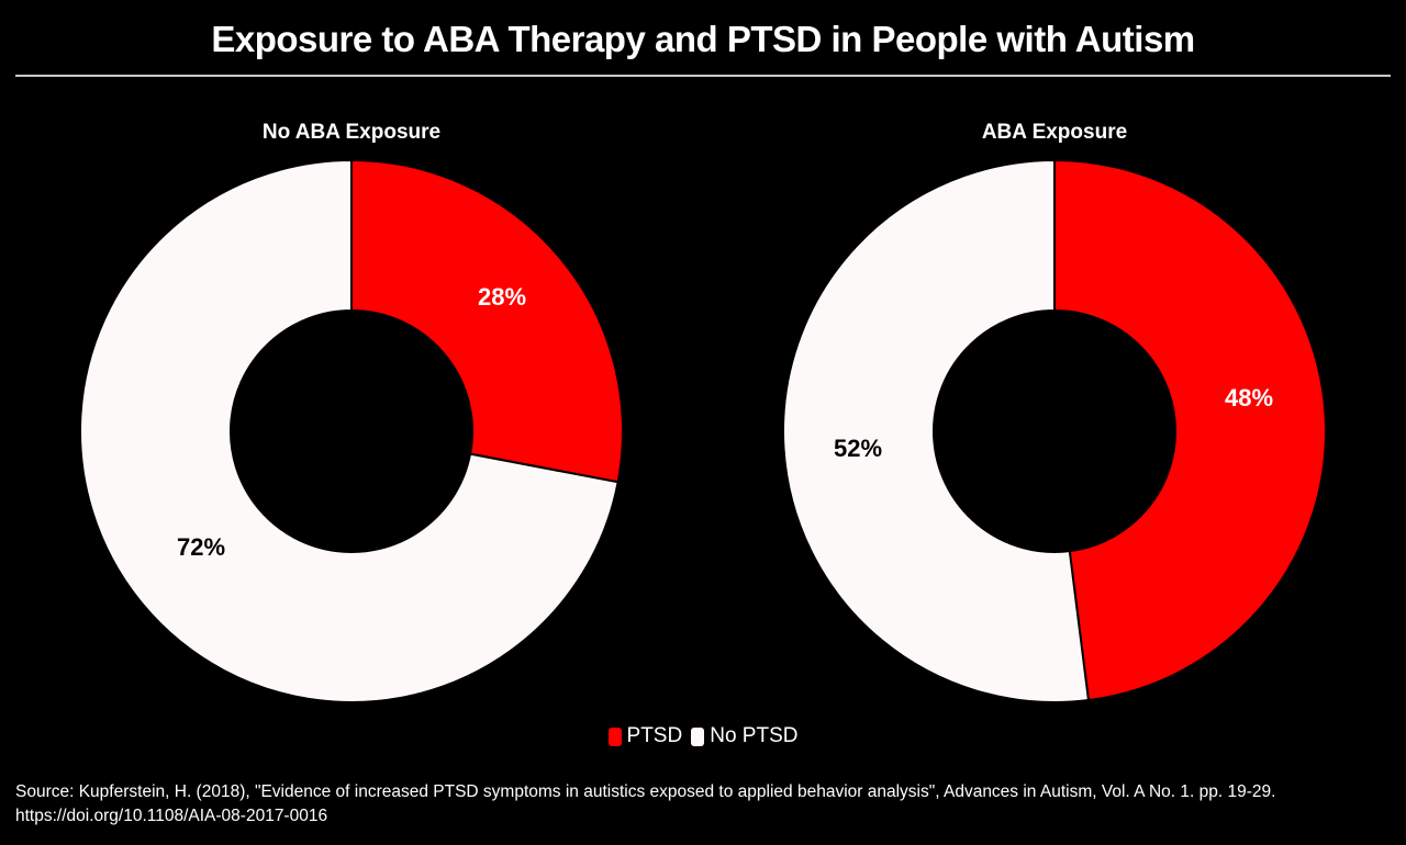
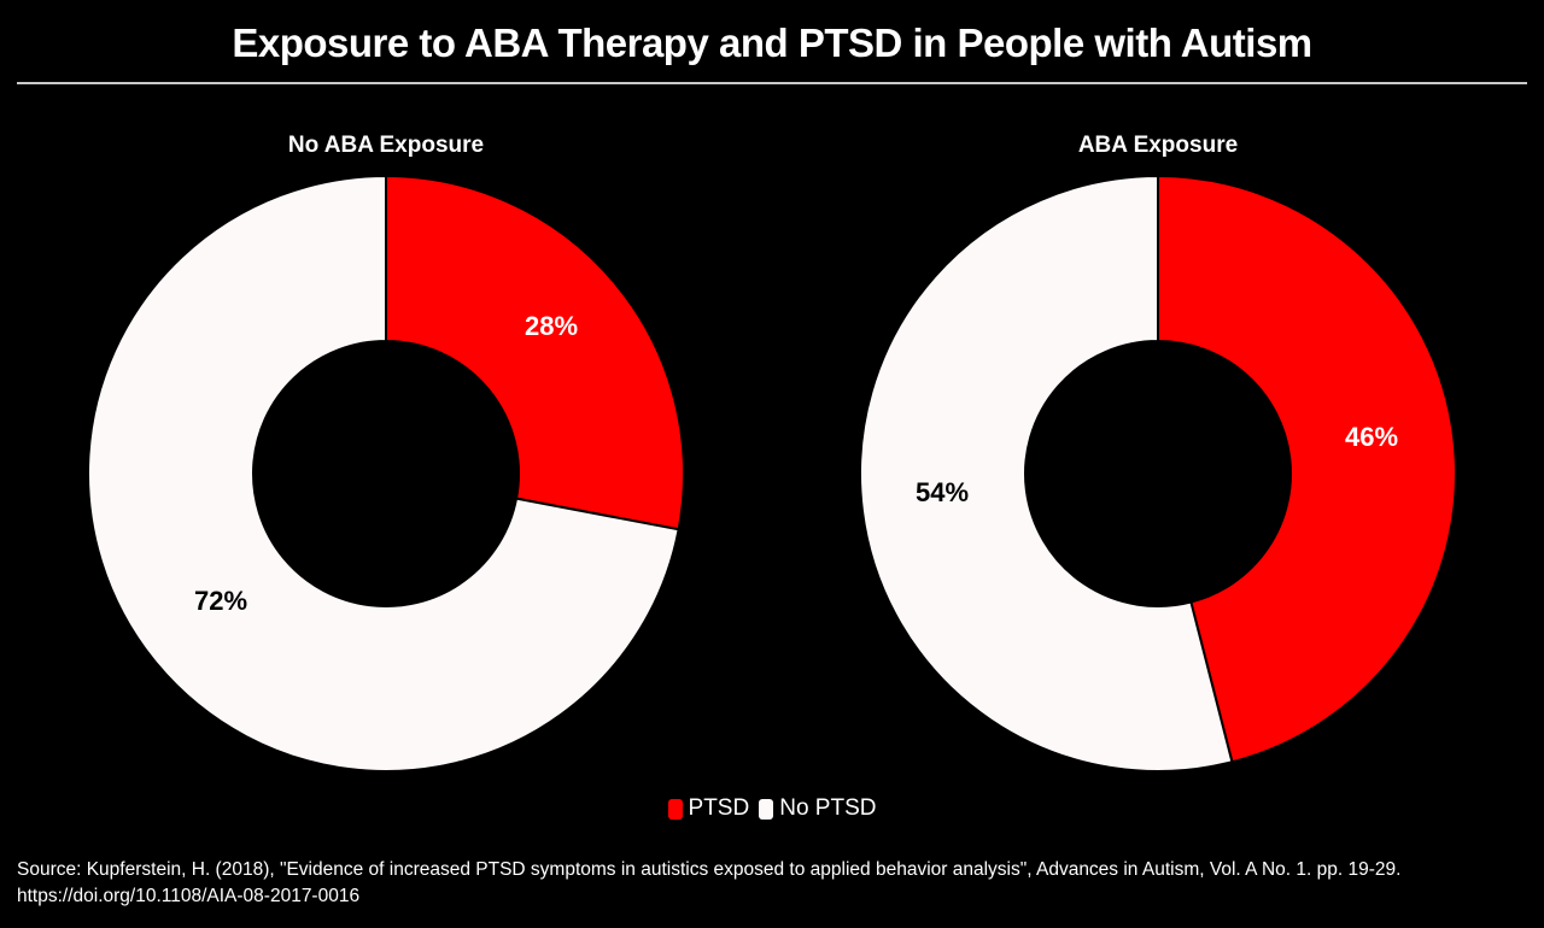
ABA Exposure/PTSD: 48% -> 46%
ABA Exposure/No PTSD: 52% -> 54%
